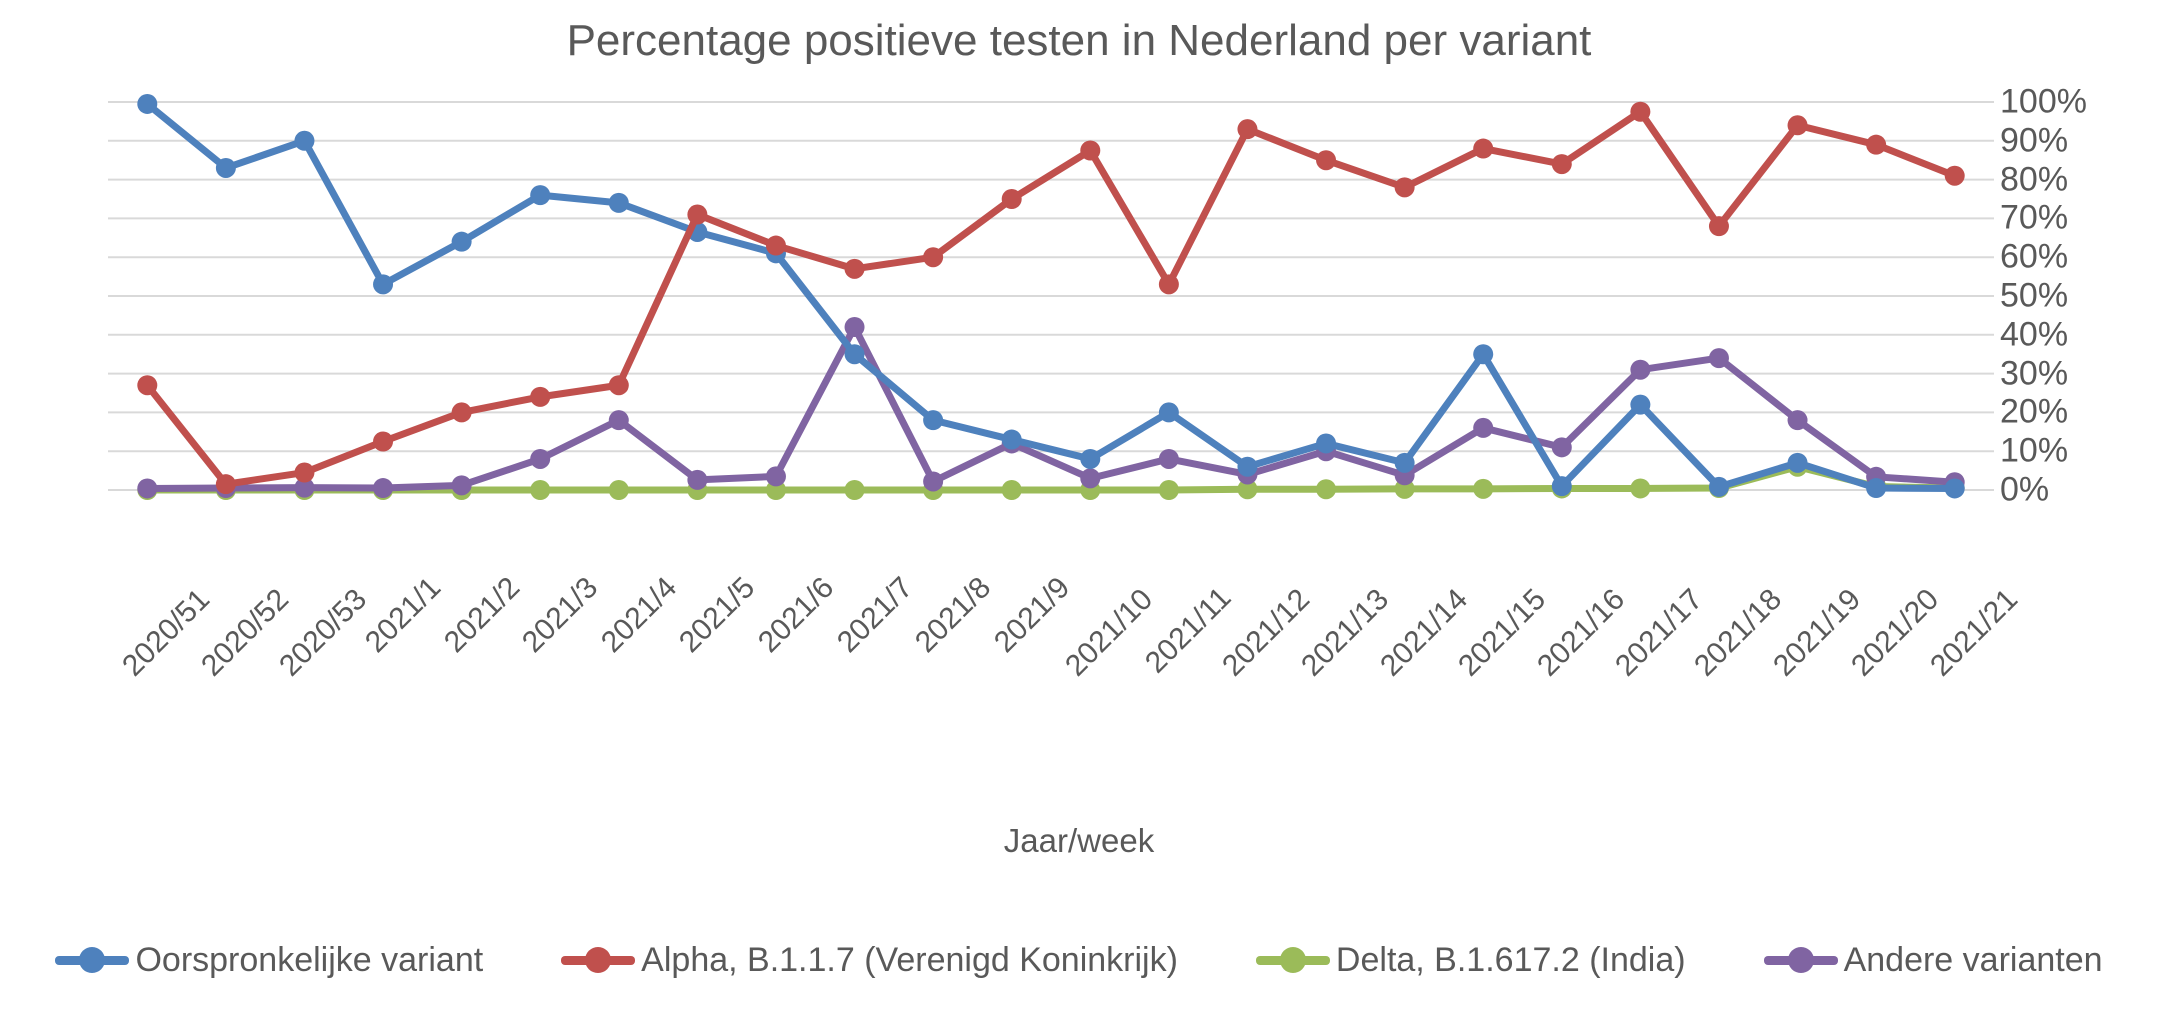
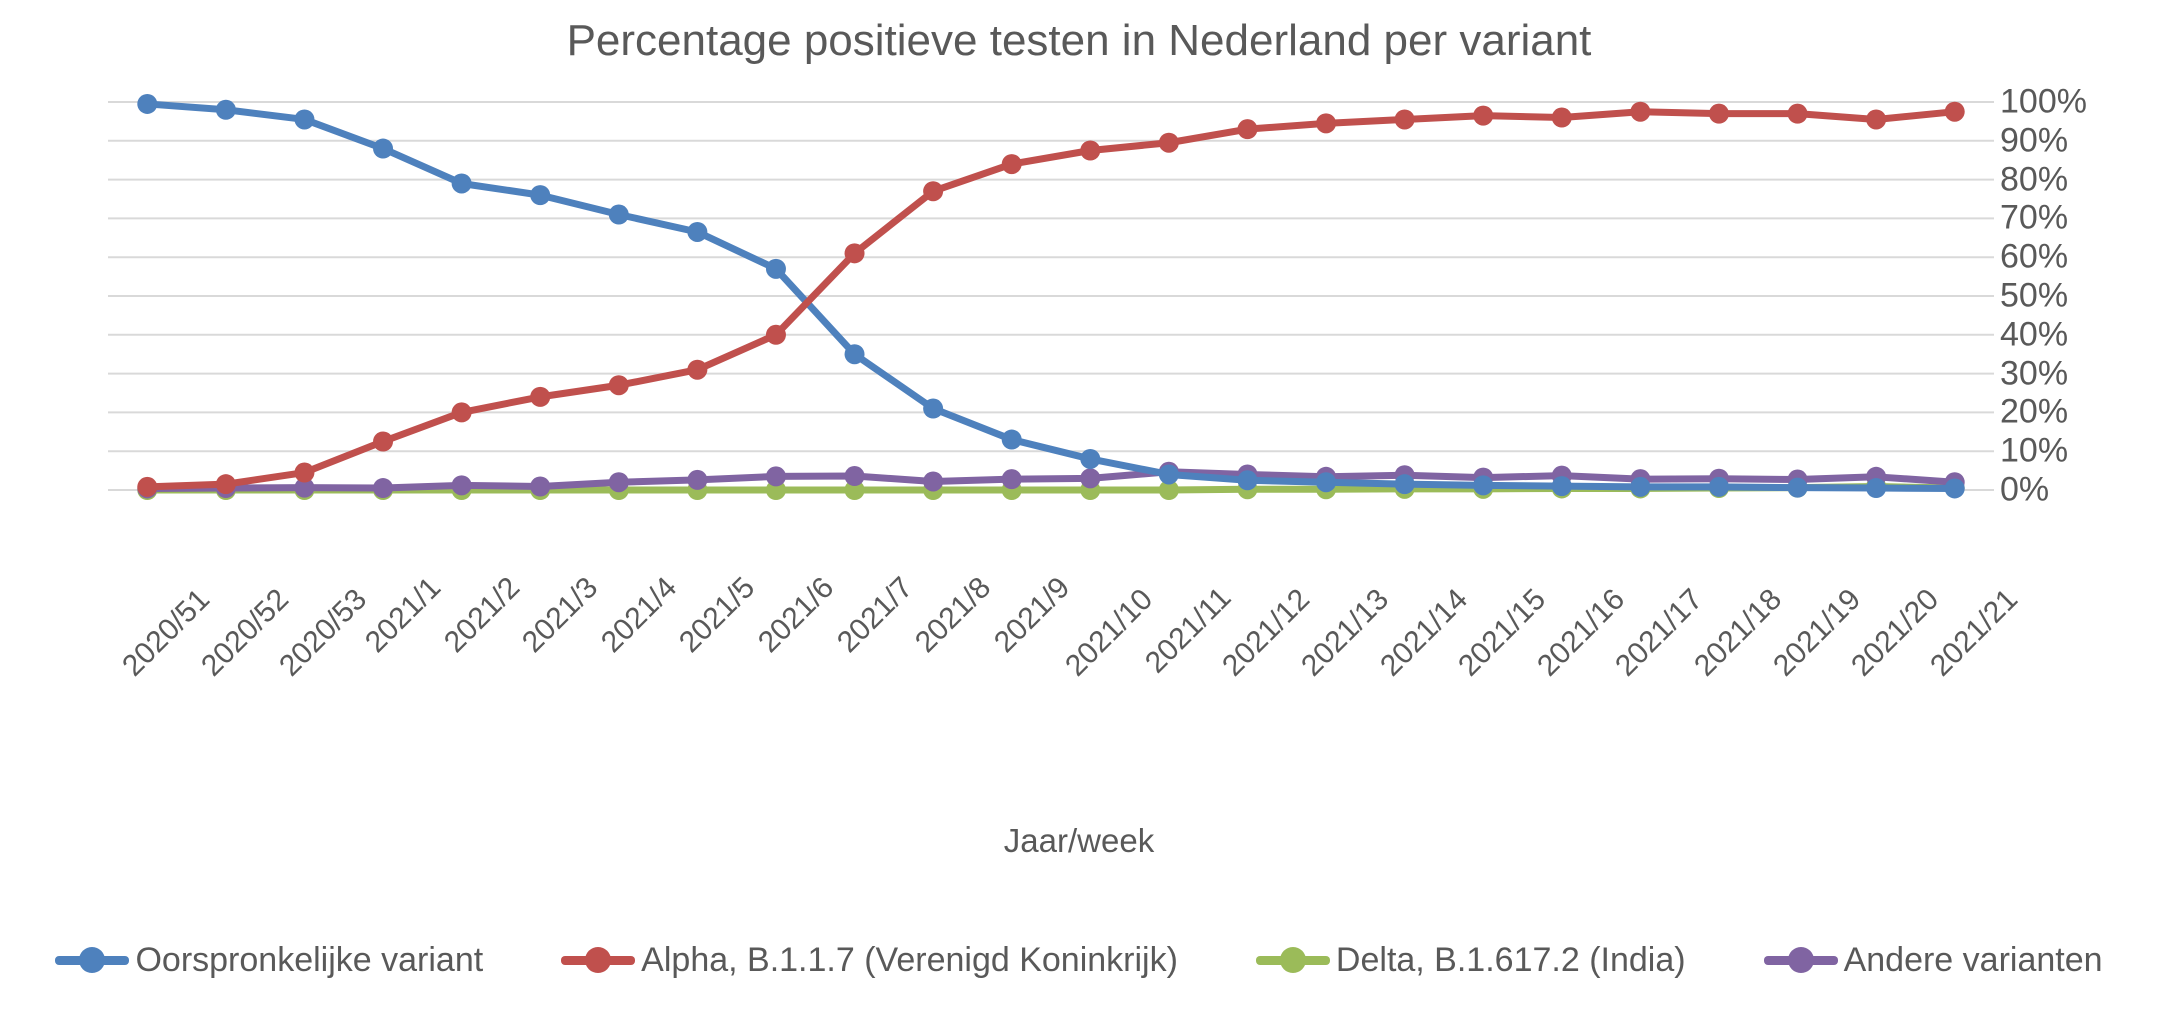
Alpha, B.1.1.7 (Verenigd Koninkrijk)/2020/51: 27% -> 1%
Oorspronkelijke variant/2020/52: 83% -> 98%
Oorspronkelijke variant/2020/53: 90% -> 96%
Oorspronkelijke variant/2021/1: 53% -> 88%
Oorspronkelijke variant/2021/2: 64% -> 79%
Andere varianten/2021/3: 8% -> 1%
Oorspronkelijke variant/2021/4: 74% -> 71%
Andere varianten/2021/4: 18% -> 2%
Alpha, B.1.1.7 (Verenigd Koninkrijk)/2021/5: 71% -> 31%
Oorspronkelijke variant/2021/6: 61% -> 57%
Alpha, B.1.1.7 (Verenigd Koninkrijk)/2021/6: 63% -> 40%
Alpha, B.1.1.7 (Verenigd Koninkrijk)/2021/7: 57% -> 61%
Andere varianten/2021/7: 42% -> 4%
Oorspronkelijke variant/2021/8: 18% -> 21%
Alpha, B.1.1.7 (Verenigd Koninkrijk)/2021/8: 60% -> 77%
Alpha, B.1.1.7 (Verenigd Koninkrijk)/2021/9: 75% -> 84%
Andere varianten/2021/9: 12% -> 3%
Oorspronkelijke variant/2021/11: 20% -> 4%
Alpha, B.1.1.7 (Verenigd Koninkrijk)/2021/11: 53% -> 90%
Andere varianten/2021/11: 8% -> 5%
Oorspronkelijke variant/2021/12: 6% -> 2%
Oorspronkelijke variant/2021/13: 12% -> 2%
Alpha, B.1.1.7 (Verenigd Koninkrijk)/2021/13: 85% -> 94%
Andere varianten/2021/13: 10% -> 3%
Oorspronkelijke variant/2021/14: 7% -> 2%
Alpha, B.1.1.7 (Verenigd Koninkrijk)/2021/14: 78% -> 96%
Oorspronkelijke variant/2021/15: 35% -> 1%
Alpha, B.1.1.7 (Verenigd Koninkrijk)/2021/15: 88% -> 96%
Andere varianten/2021/15: 16% -> 3%
Alpha, B.1.1.7 (Verenigd Koninkrijk)/2021/16: 84% -> 96%
Andere varianten/2021/16: 11% -> 4%
Oorspronkelijke variant/2021/17: 22% -> 1%
Andere varianten/2021/17: 31% -> 3%
Alpha, B.1.1.7 (Verenigd Koninkrijk)/2021/18: 68% -> 97%
Andere varianten/2021/18: 34% -> 3%
Oorspronkelijke variant/2021/19: 7% -> 1%
Alpha, B.1.1.7 (Verenigd Koninkrijk)/2021/19: 94% -> 97%
Delta, B.1.617.2 (India)/2021/19: 6% -> 1%
Andere varianten/2021/19: 18% -> 3%
Alpha, B.1.1.7 (Verenigd Koninkrijk)/2021/20: 89% -> 96%
Alpha, B.1.1.7 (Verenigd Koninkrijk)/2021/21: 81% -> 98%
